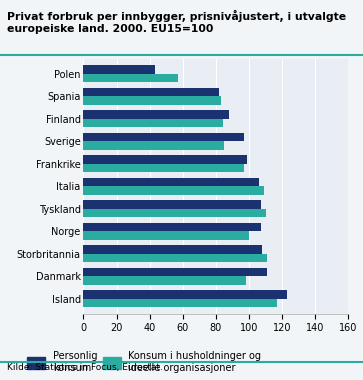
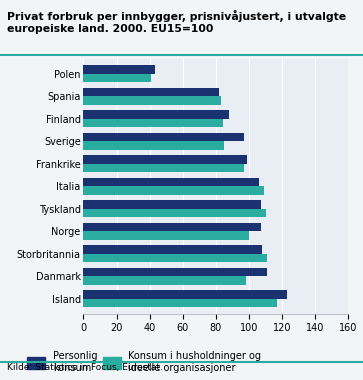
Konsum i husholdninger og ideelle organisasjoner/Polen: 57 -> 41
